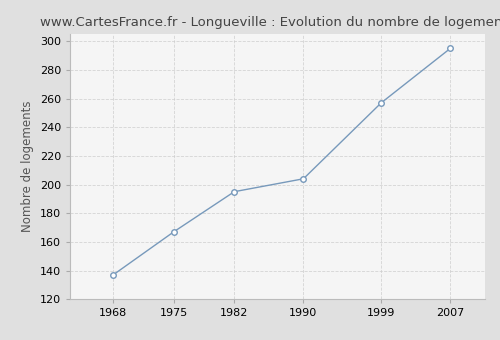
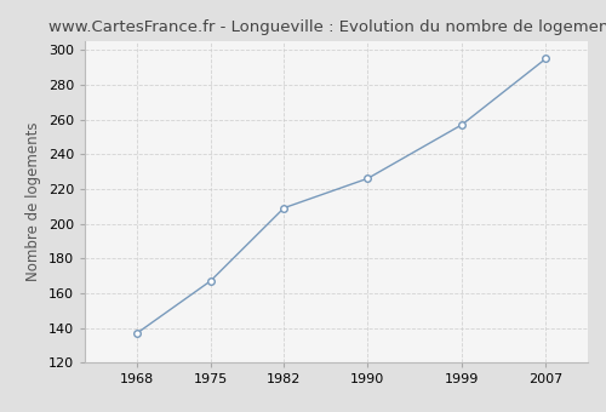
1982: 195 -> 209
1990: 204 -> 226
